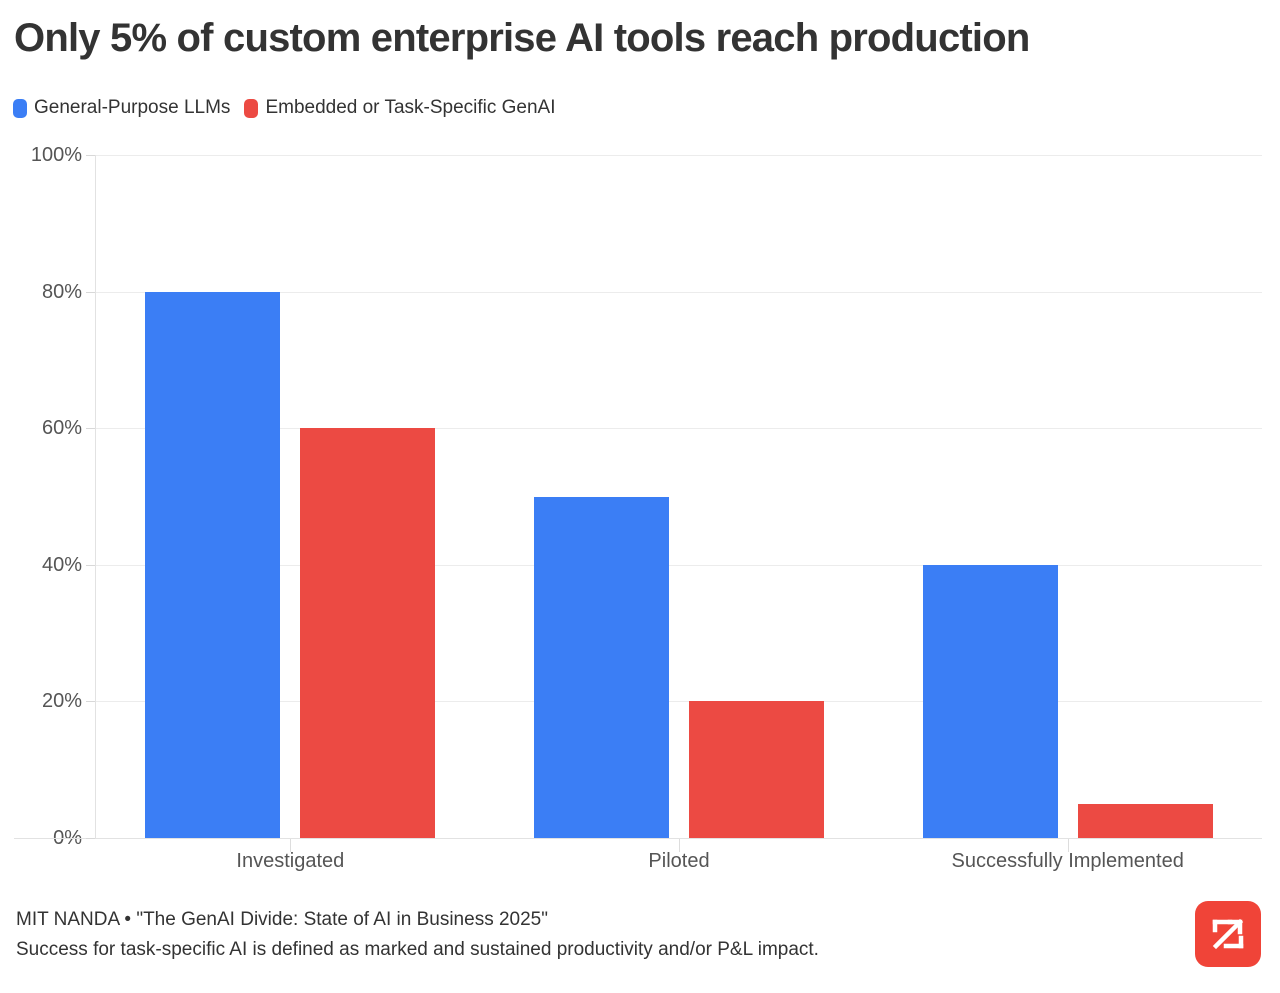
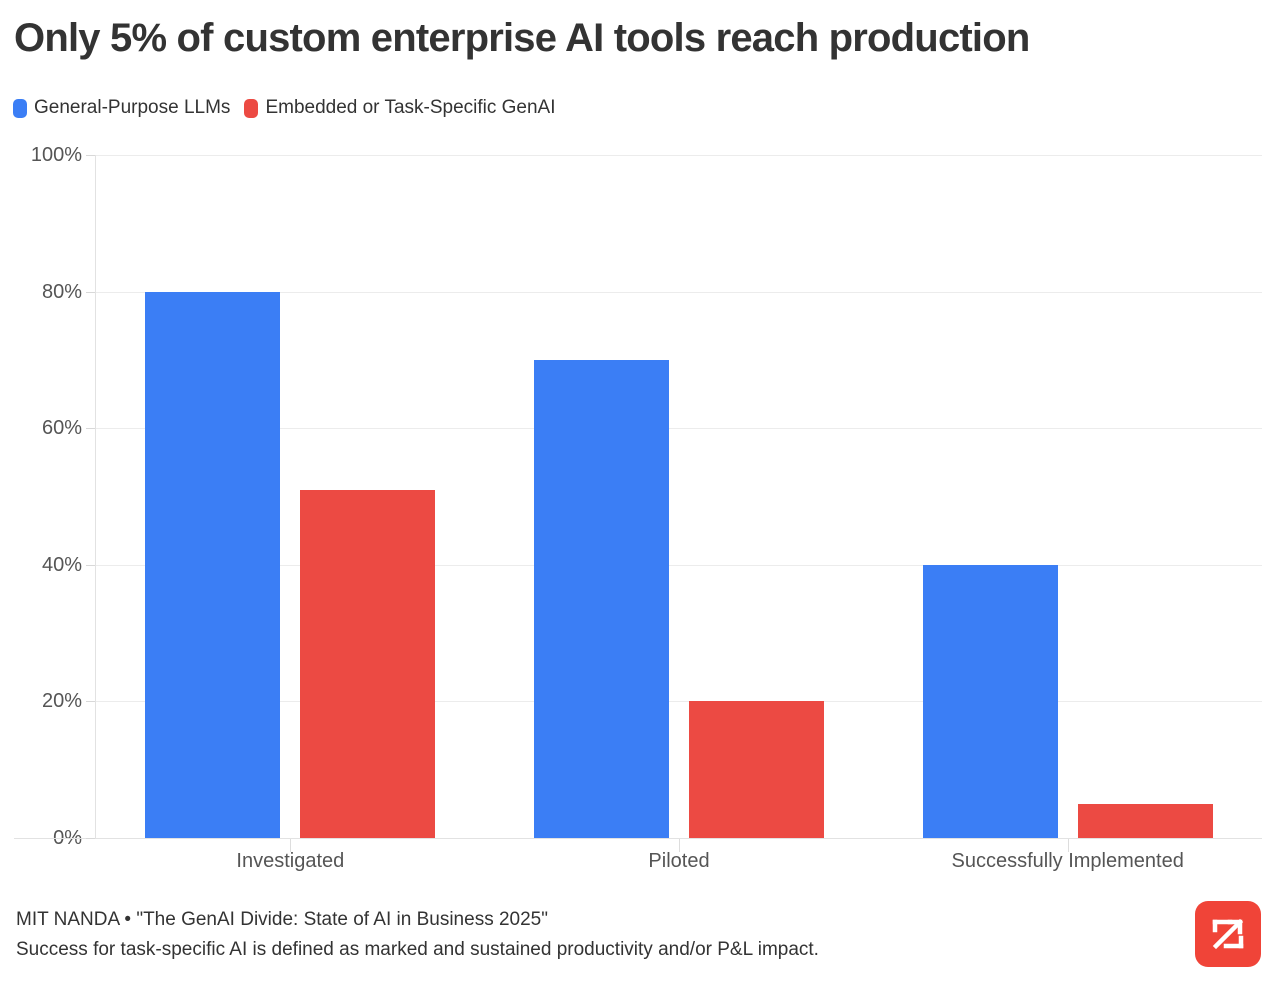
Embedded or Task-Specific GenAI/Investigated: 60% -> 51%
General-Purpose LLMs/Piloted: 50% -> 70%
